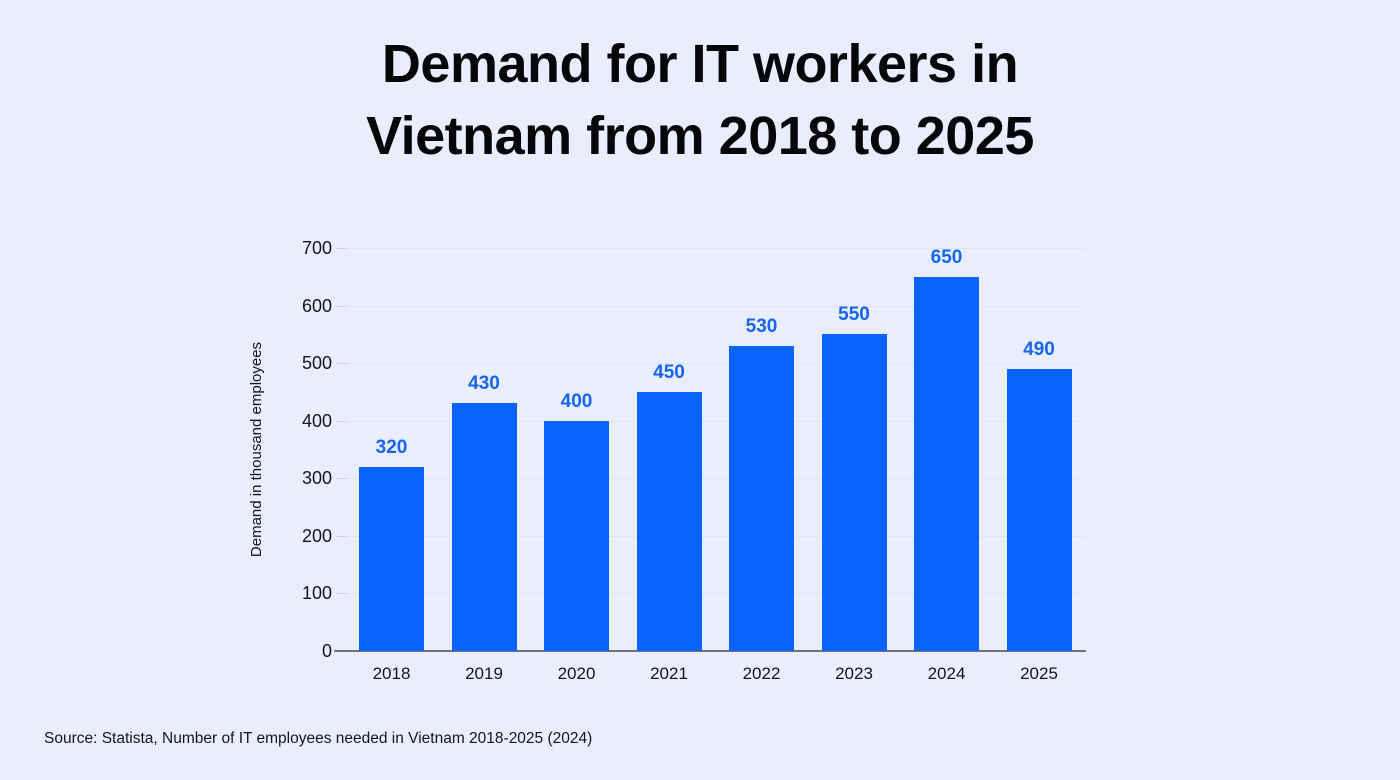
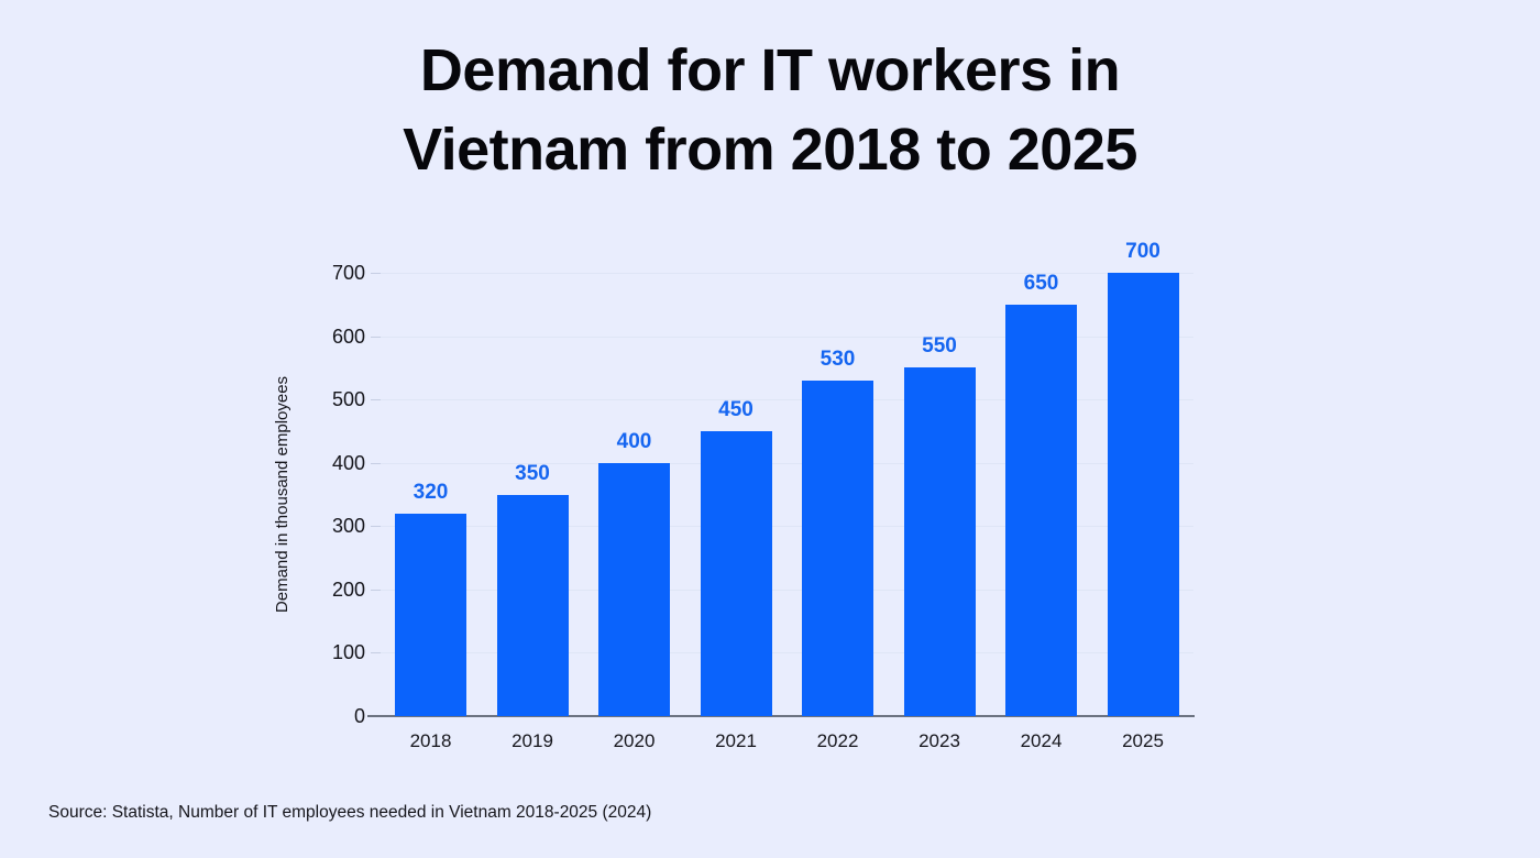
2019: 430 -> 350
2025: 490 -> 700
